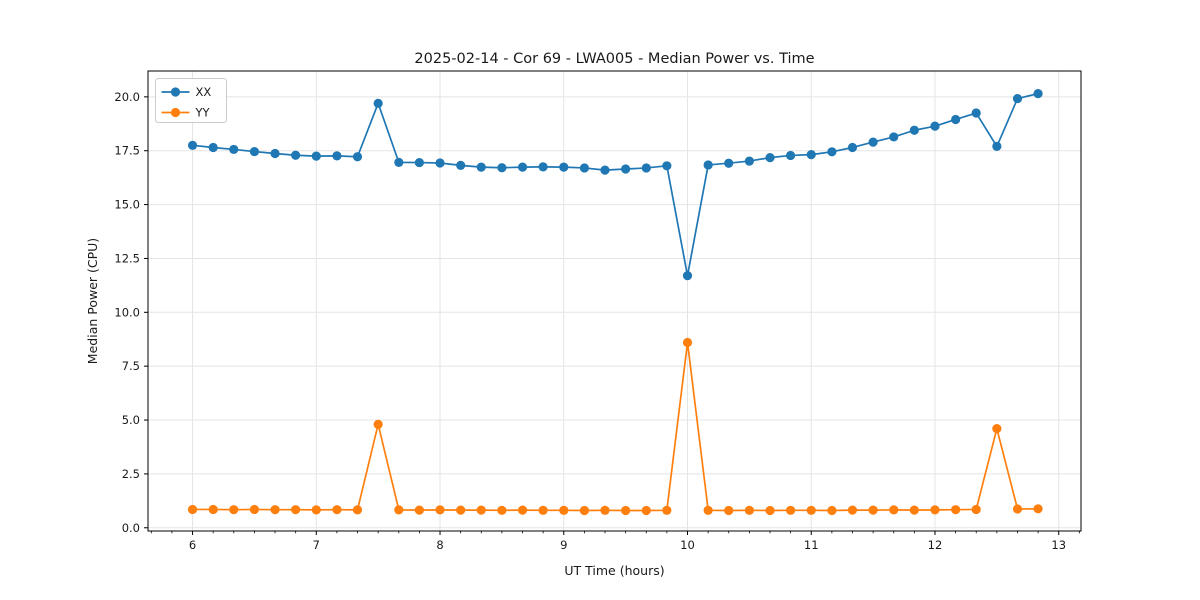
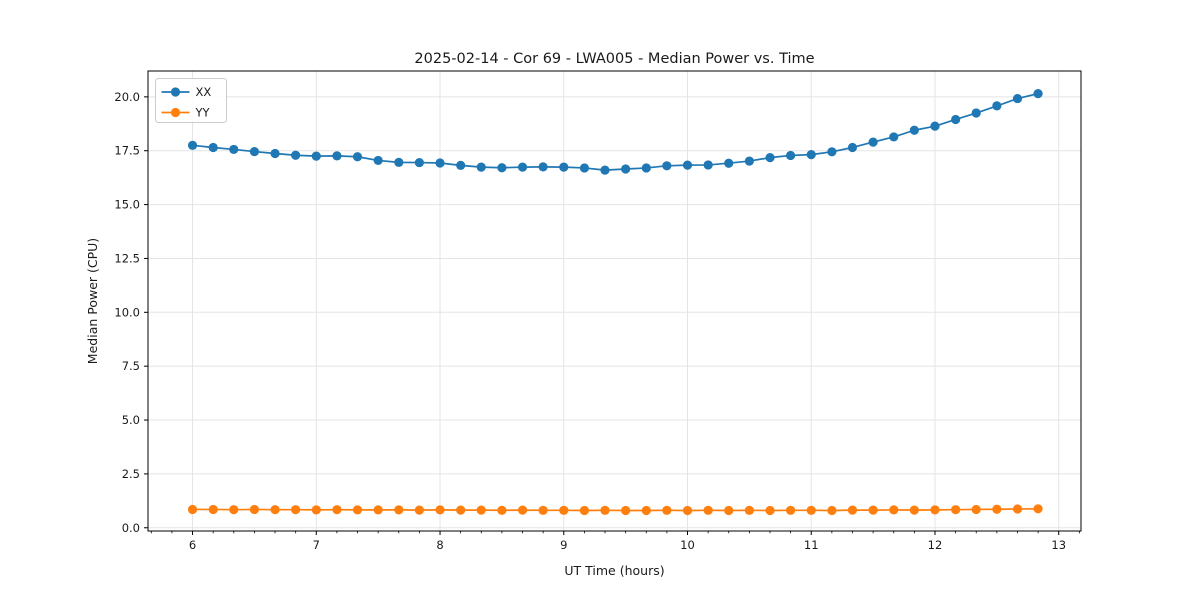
XX/7.5: 19.7 -> 17.1
YY/7.5: 4.8 -> 0.8
XX/10.0: 11.7 -> 16.8
YY/10.0: 8.6 -> 0.8
XX/12.5: 17.7 -> 19.6
YY/12.5: 4.6 -> 0.9
